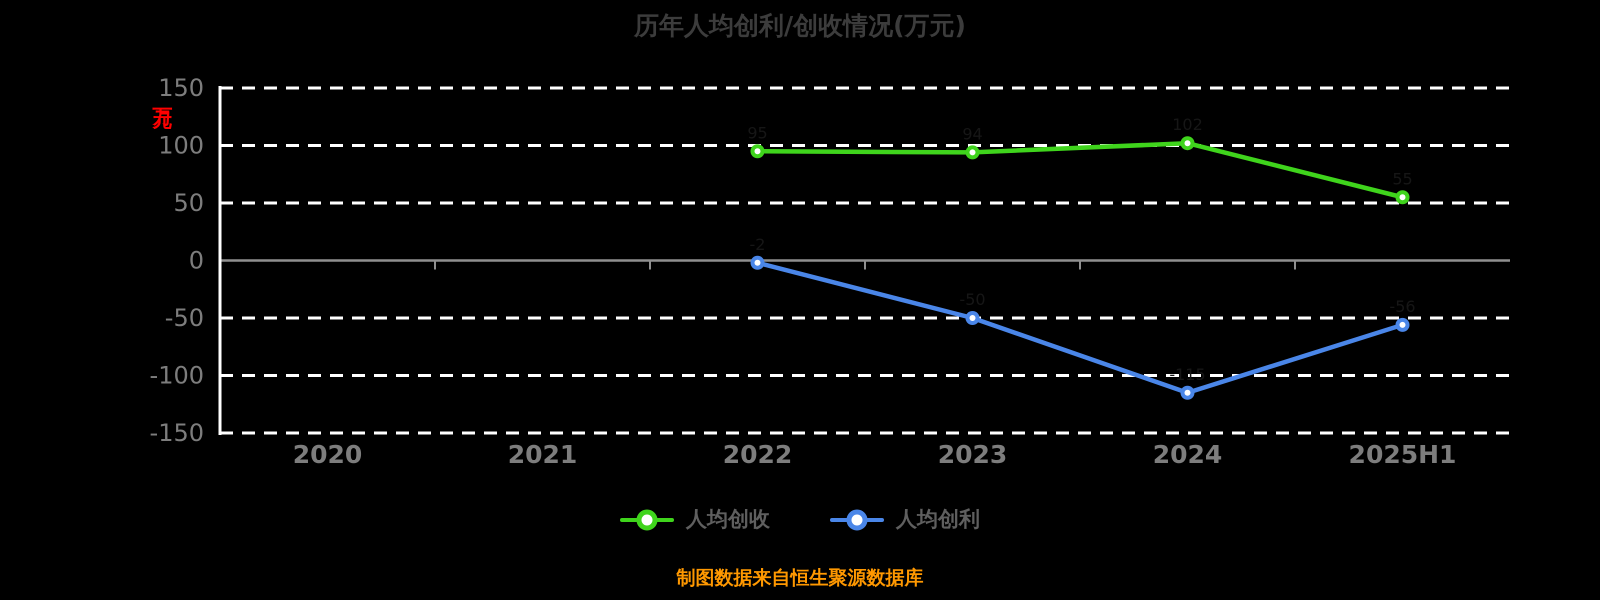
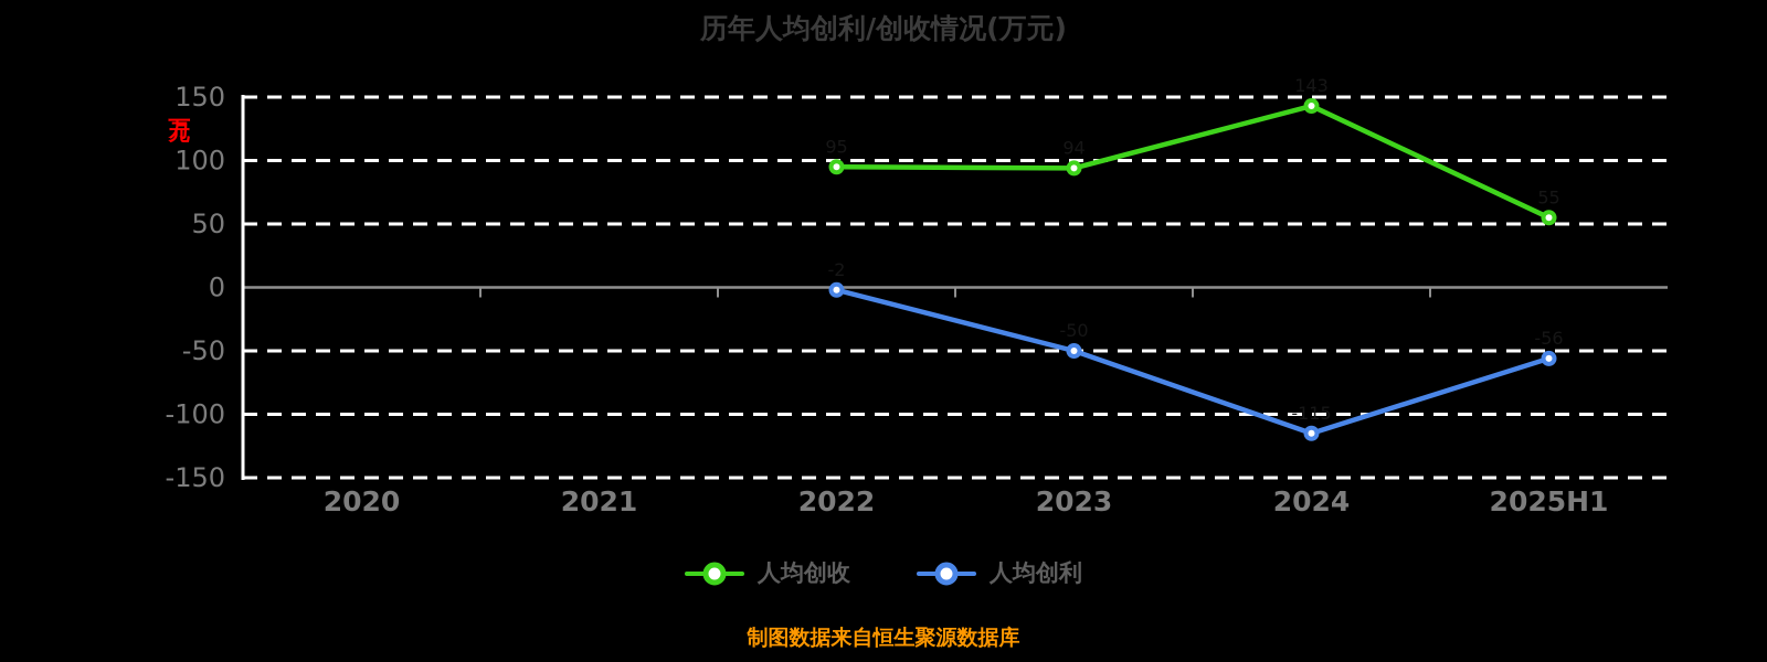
人均创收/2024: 102 -> 143
